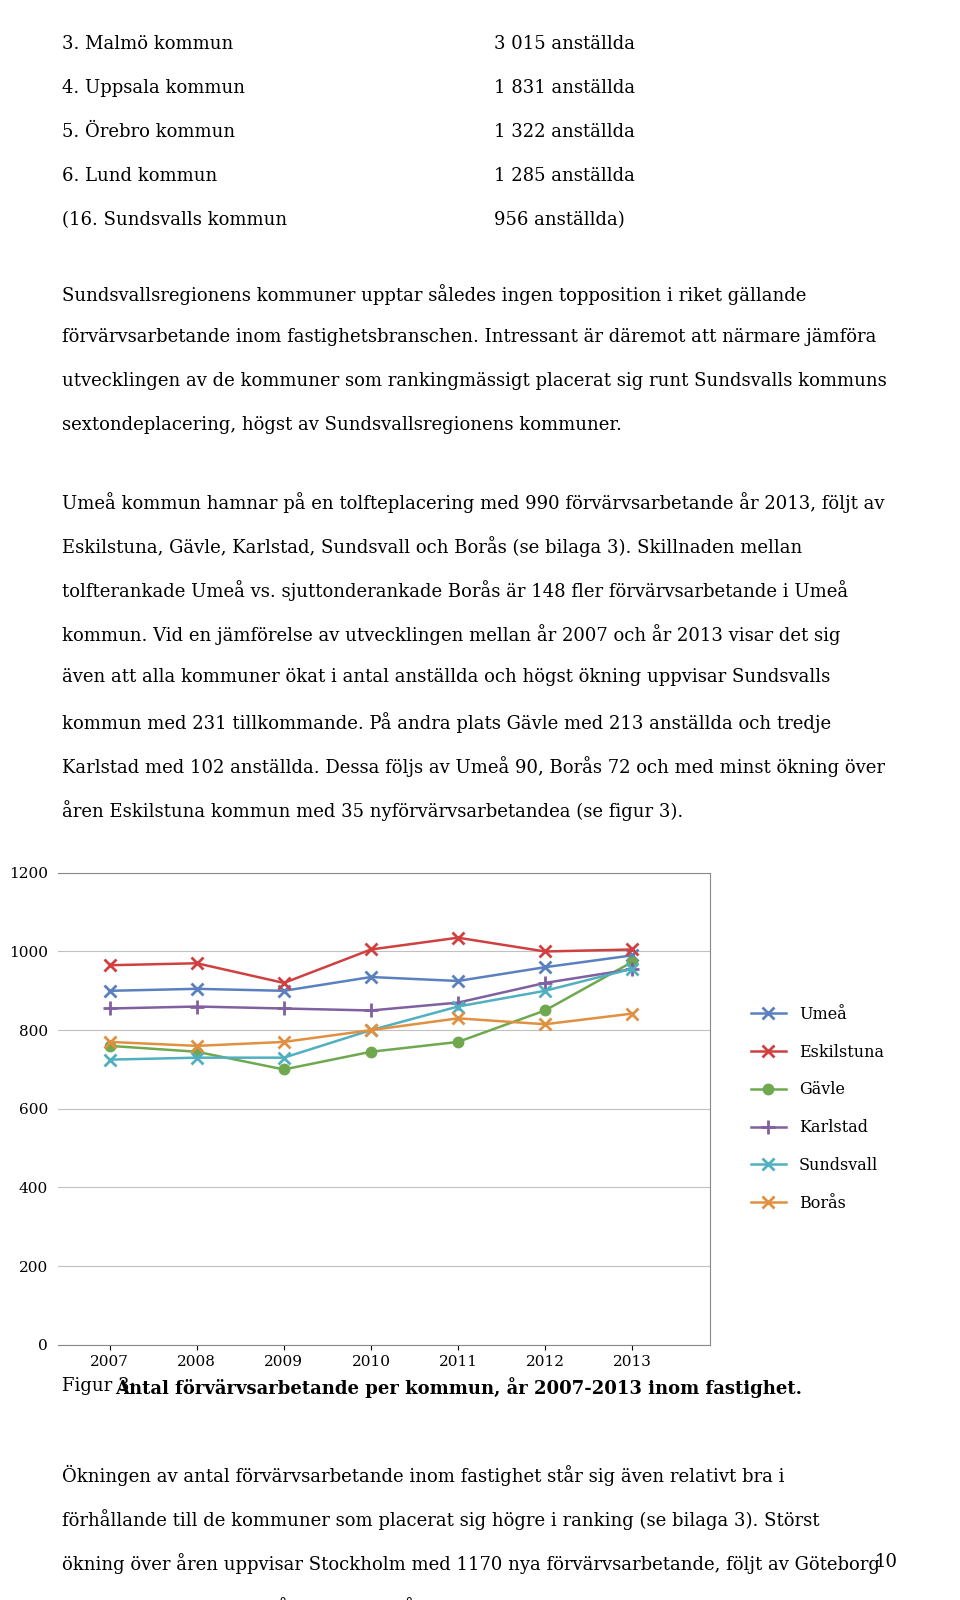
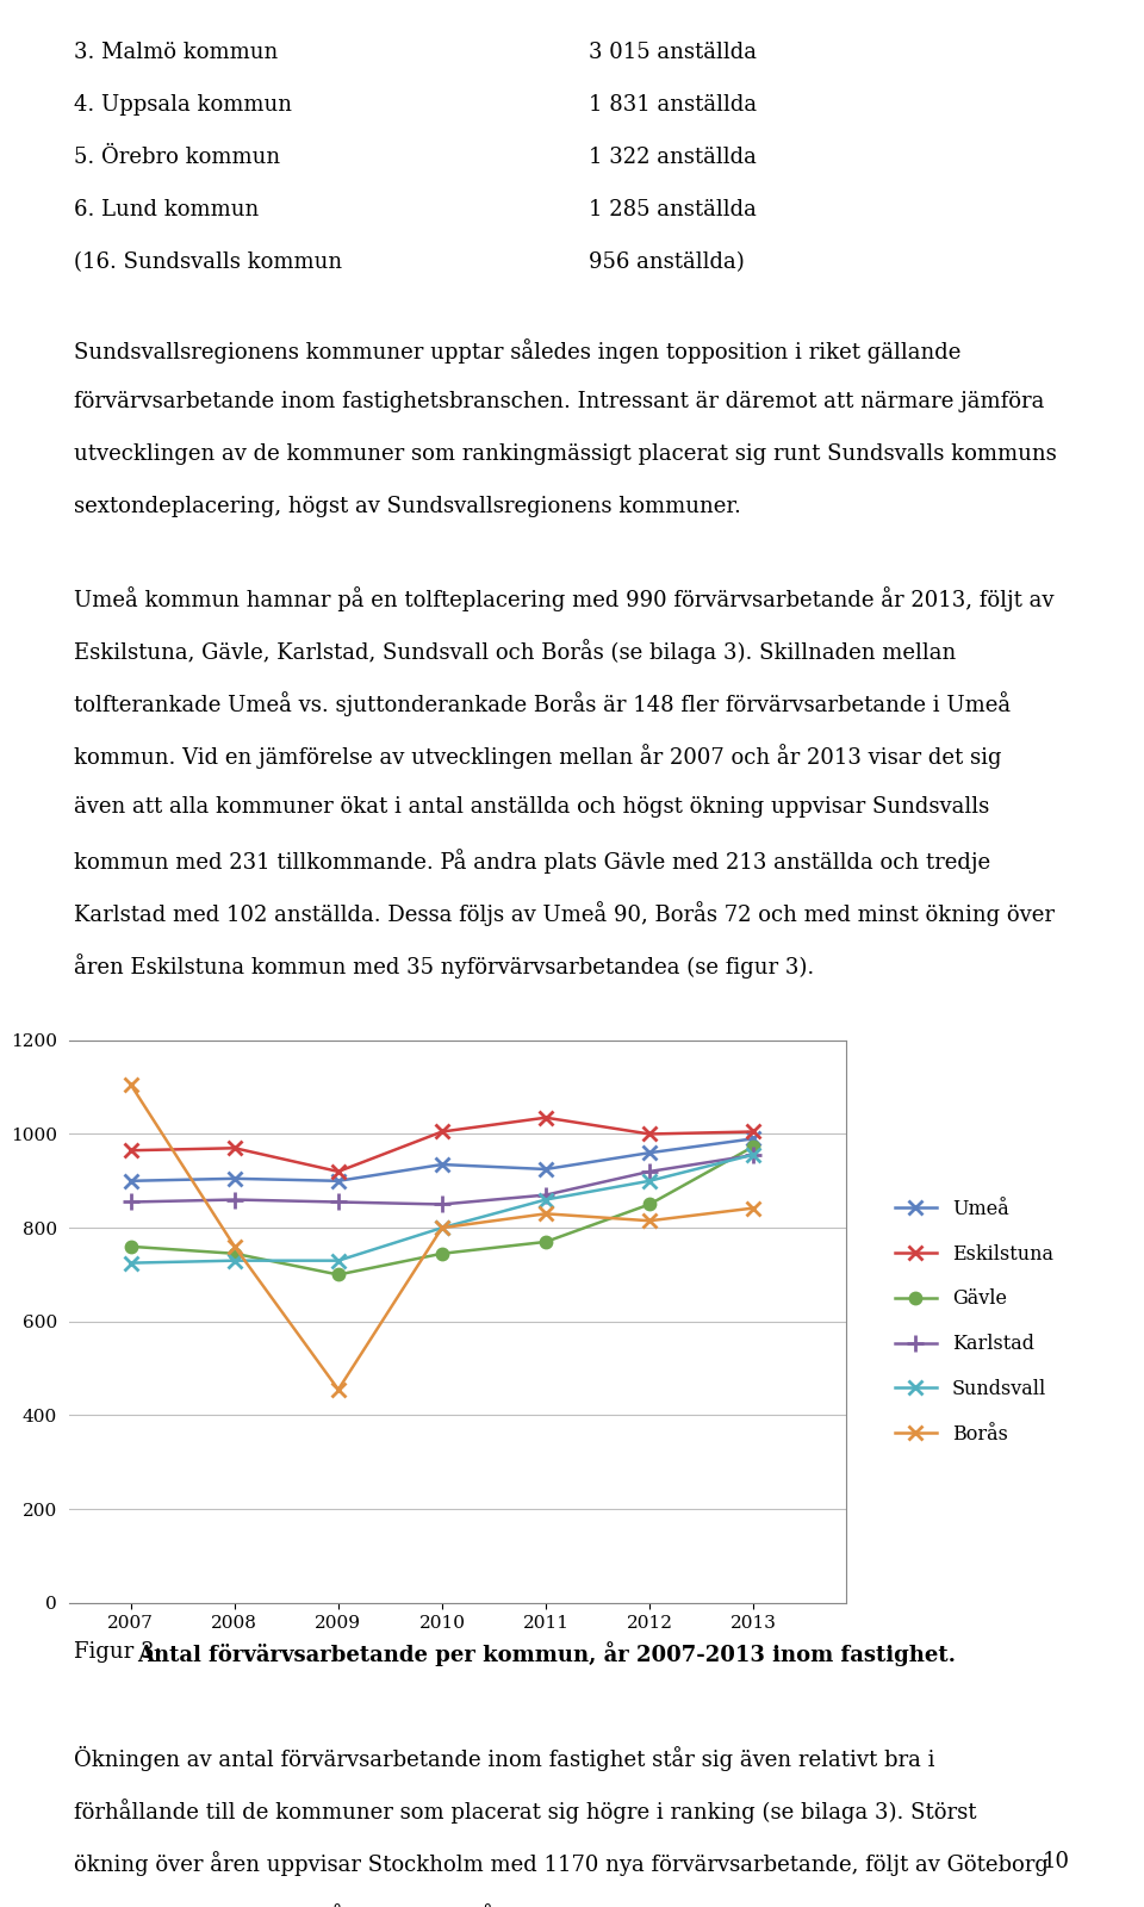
Borås/2007: 770 -> 1105
Borås/2009: 770 -> 455
